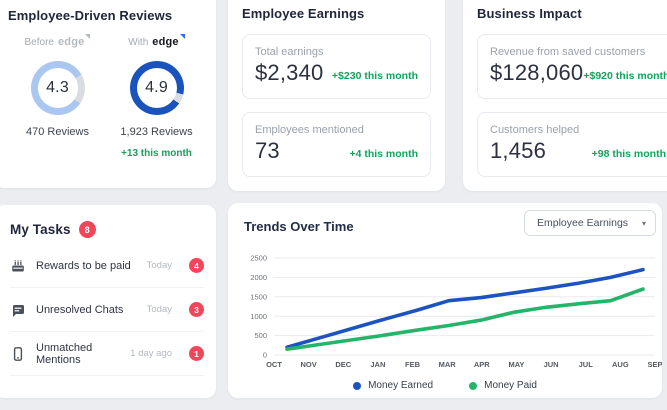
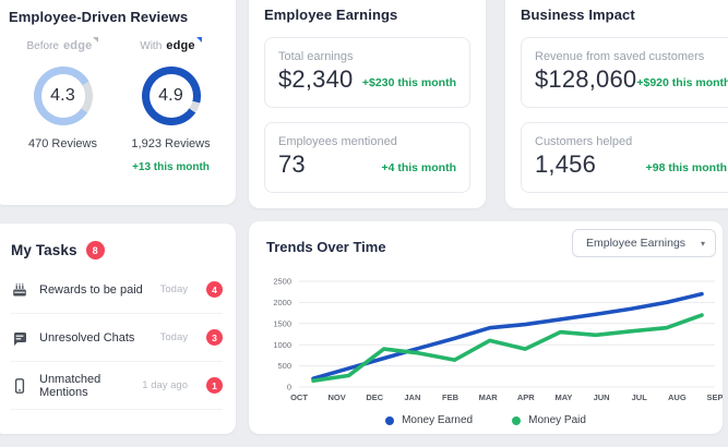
Money Paid/DEC: 400 -> 900
Money Paid/JAN: 500 -> 800
Money Paid/MAR: 800 -> 1100
Money Paid/MAY: 1100 -> 1300
